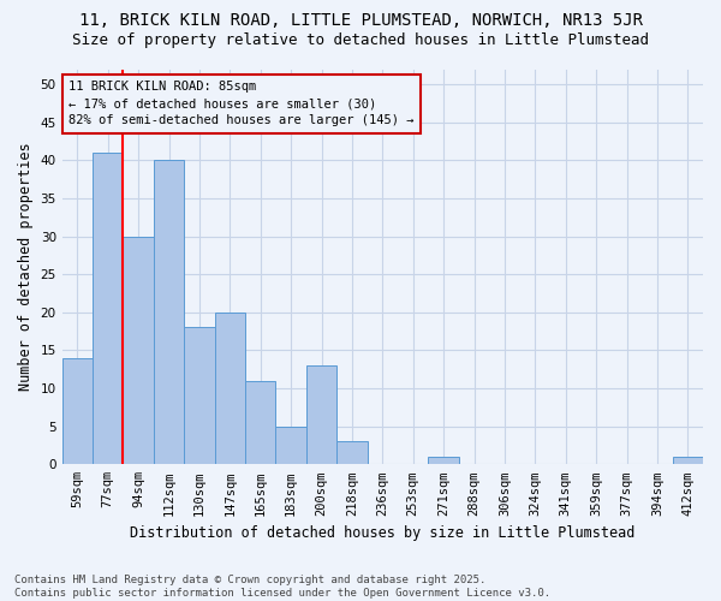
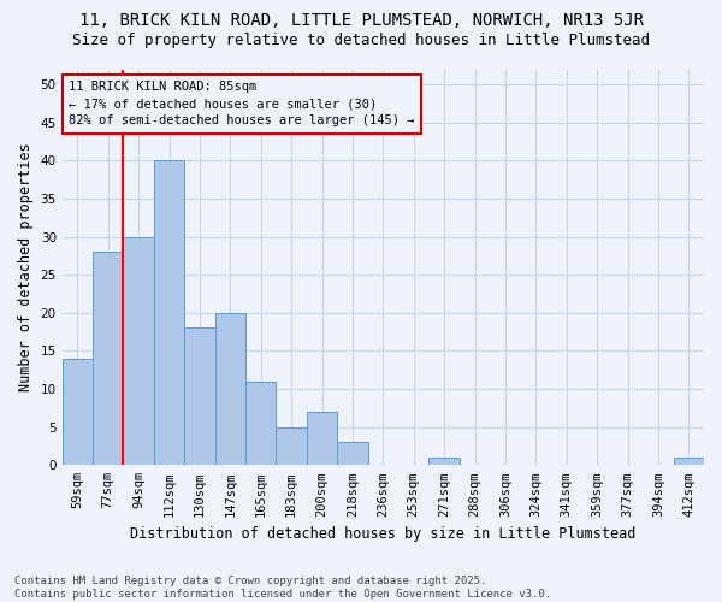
77sqm: 41 -> 28
200sqm: 13 -> 7
